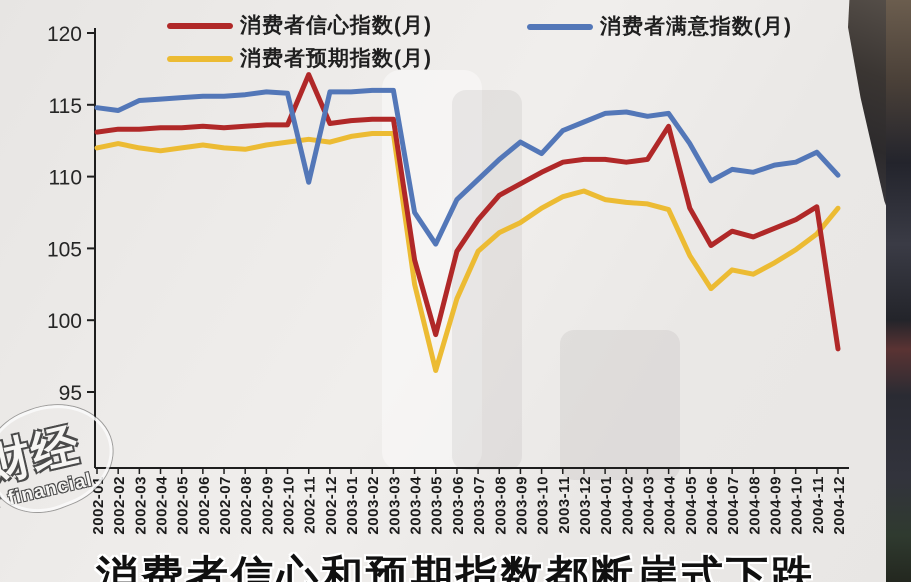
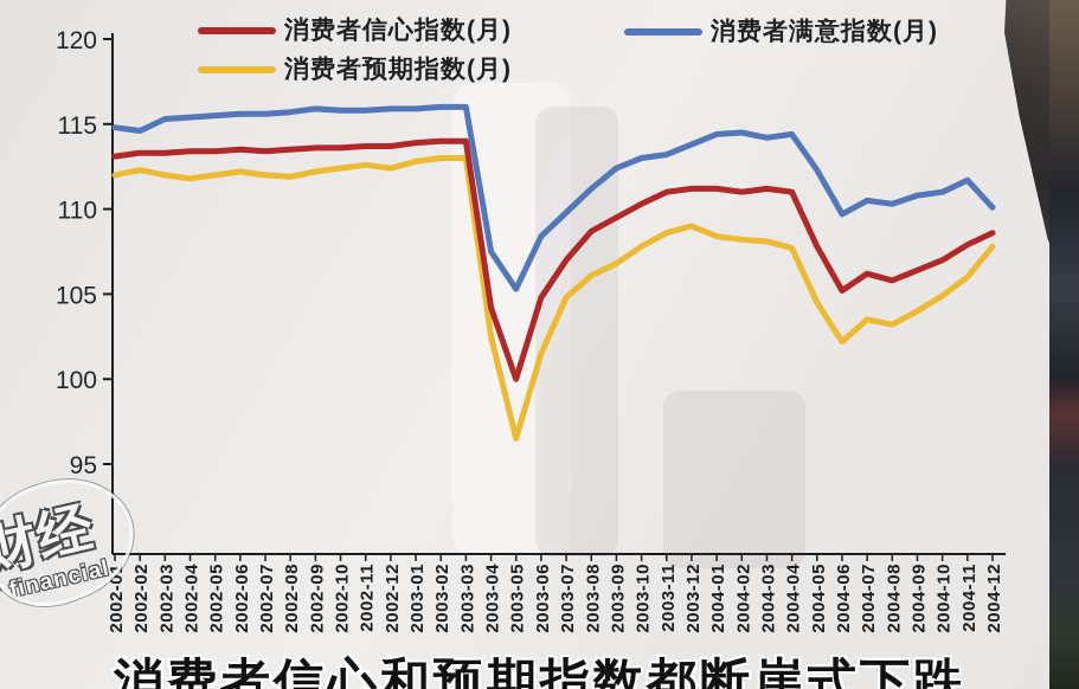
消费者信心指数(月)/2002-11: 117.1 -> 113.7
消费者满意指数(月)/2002-11: 109.6 -> 115.8
消费者信心指数(月)/2003-05: 99.0 -> 100.0
消费者满意指数(月)/2003-10: 111.6 -> 113.0
消费者信心指数(月)/2004-04: 113.5 -> 111.0
消费者信心指数(月)/2004-12: 98.0 -> 108.6
